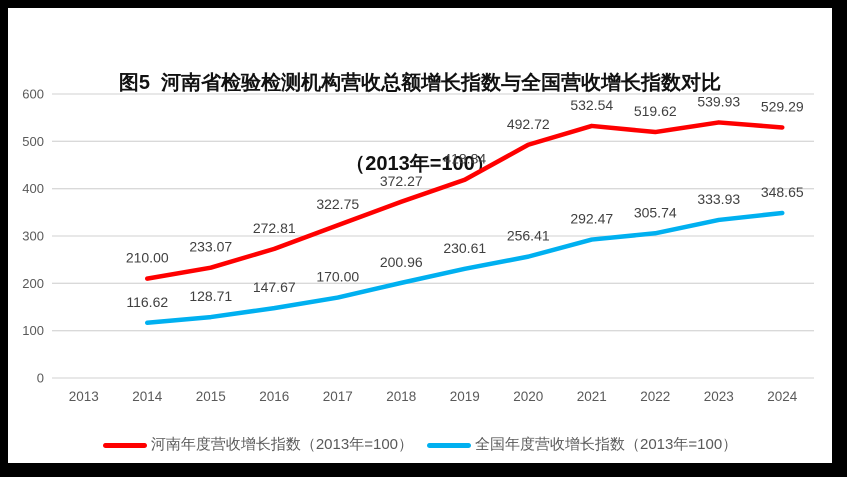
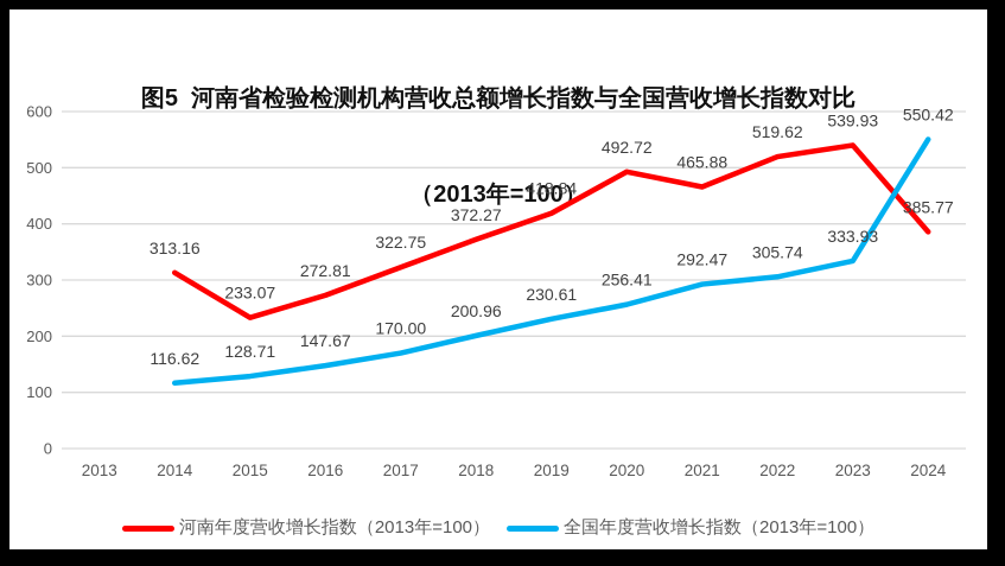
河南年度营收增长指数（2013年=100）/2014: 210.00 -> 313.16
河南年度营收增长指数（2013年=100）/2021: 532.54 -> 465.88
河南年度营收增长指数（2013年=100）/2024: 529.29 -> 385.77
全国年度营收增长指数（2013年=100）/2024: 348.65 -> 550.42
